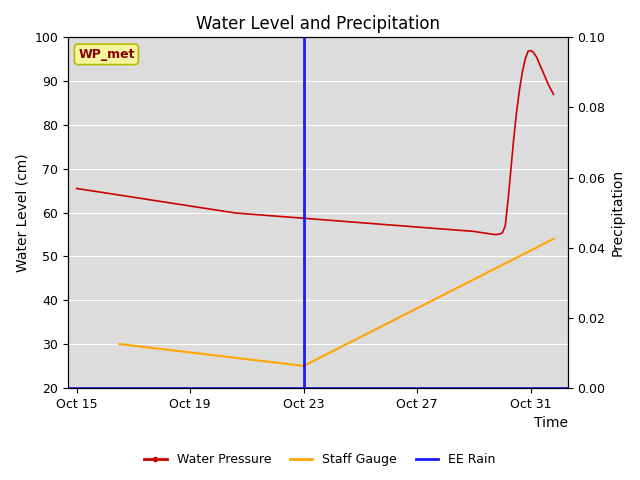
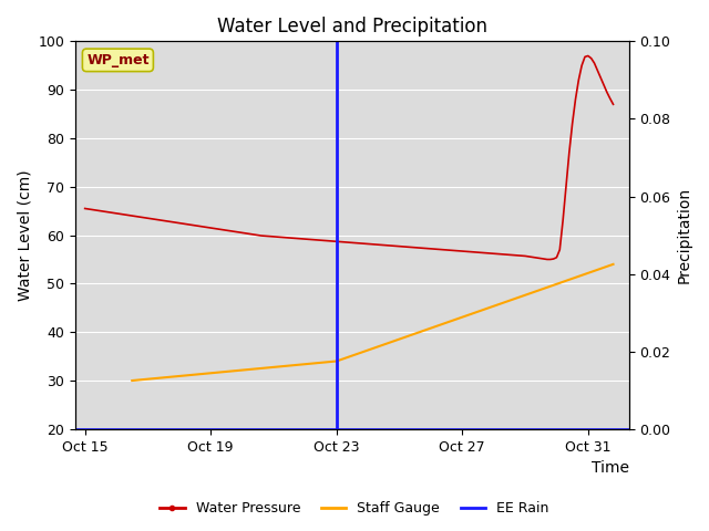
Staff Gauge/Oct 23: 25 -> 34
